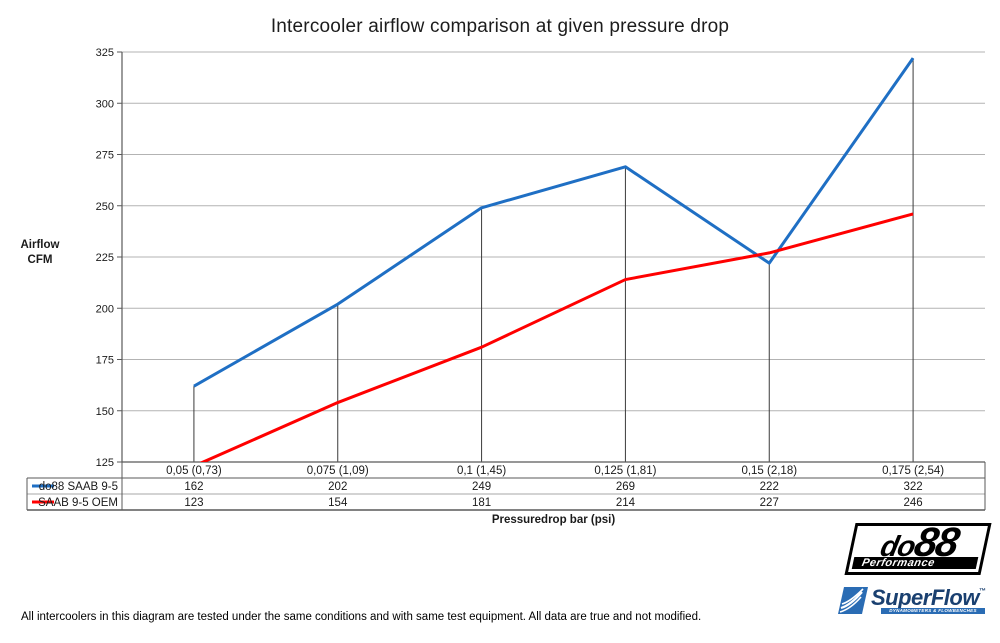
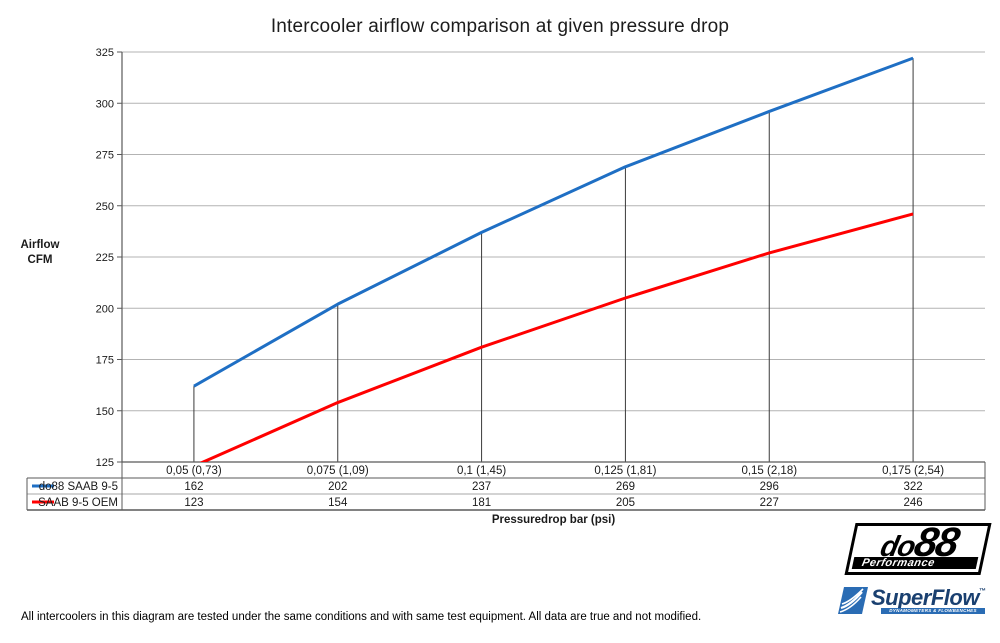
do88 SAAB 9-5/0,1 (1,45): 249 -> 237
SAAB 9-5 OEM/0,125 (1,81): 214 -> 205
do88 SAAB 9-5/0,15 (2,18): 222 -> 296
